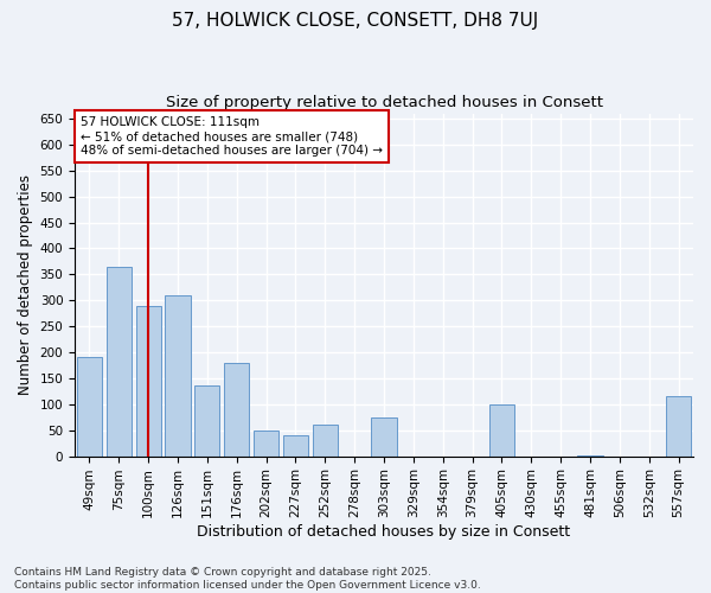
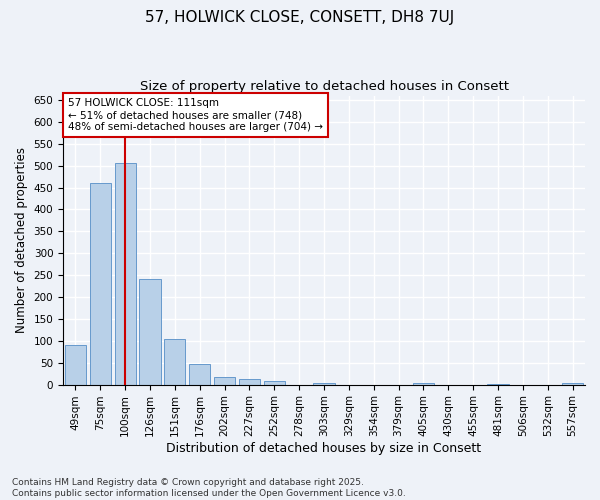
49sqm: 190 -> 90
75sqm: 365 -> 460
100sqm: 290 -> 507
126sqm: 310 -> 240
151sqm: 135 -> 103
176sqm: 180 -> 47
202sqm: 50 -> 18
227sqm: 40 -> 13
252sqm: 60 -> 8
303sqm: 75 -> 4
405sqm: 100 -> 3
557sqm: 115 -> 3
